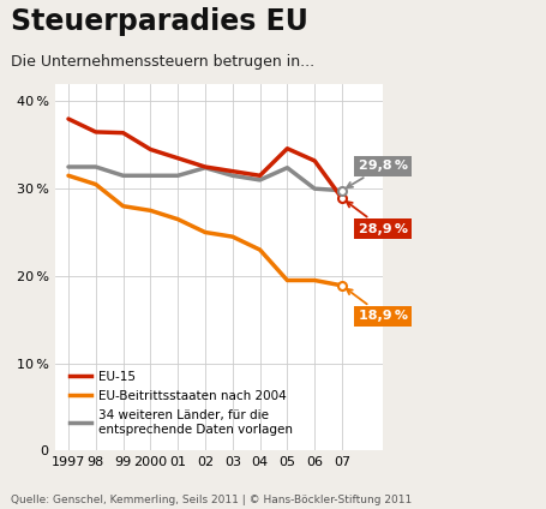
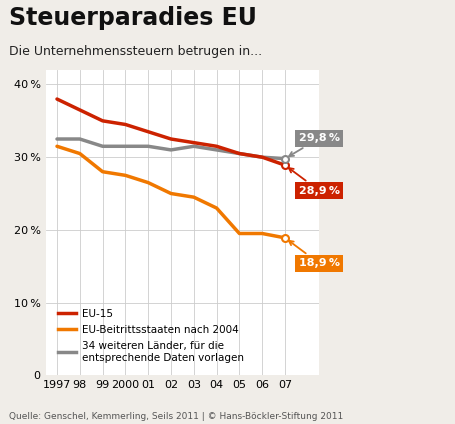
EU-15/99: 36.4 % -> 35.0 %
34 weiteren Länder, für die entsprechende Daten vorlagen/02: 32.4 % -> 31.0 %
EU-15/05: 34.6 % -> 30.5 %
34 weiteren Länder, für die entsprechende Daten vorlagen/05: 32.4 % -> 30.5 %
EU-15/06: 33.2 % -> 30.0 %
